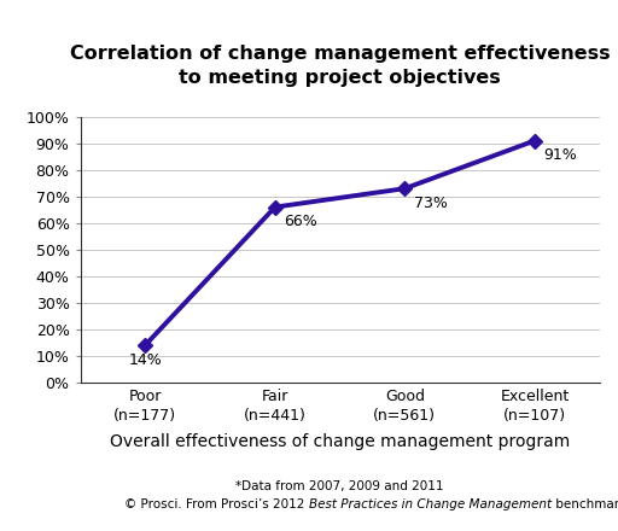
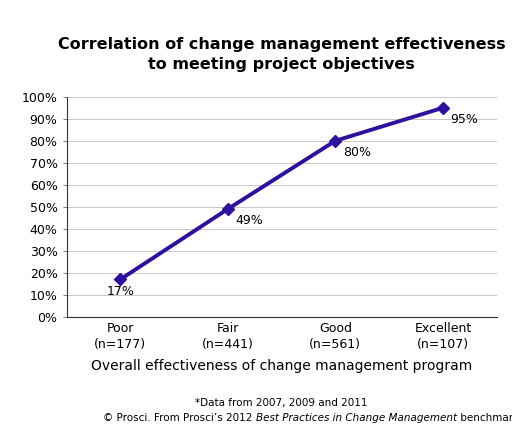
Poor (n=177): 14% -> 17%
Fair (n=441): 66% -> 49%
Good (n=561): 73% -> 80%
Excellent (n=107): 91% -> 95%
